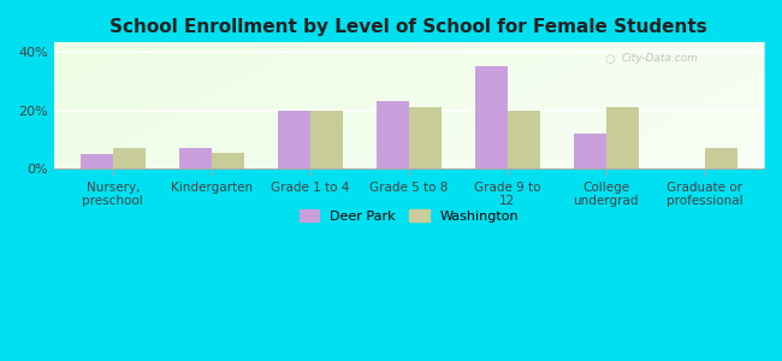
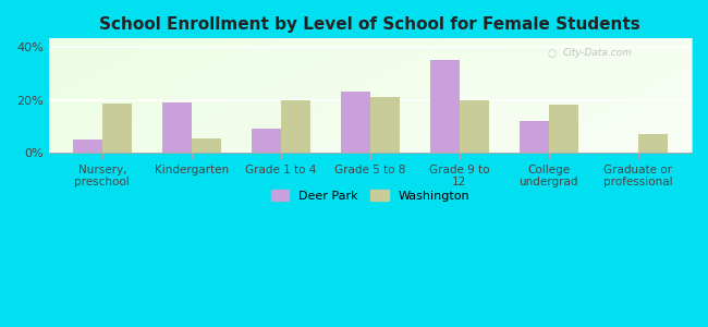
Washington/Nursery, preschool: 7.0% -> 18.5%
Deer Park/Kindergarten: 7% -> 19%
Deer Park/Grade 1 to 4: 20% -> 9%
Washington/College undergrad: 21.0% -> 18.0%
